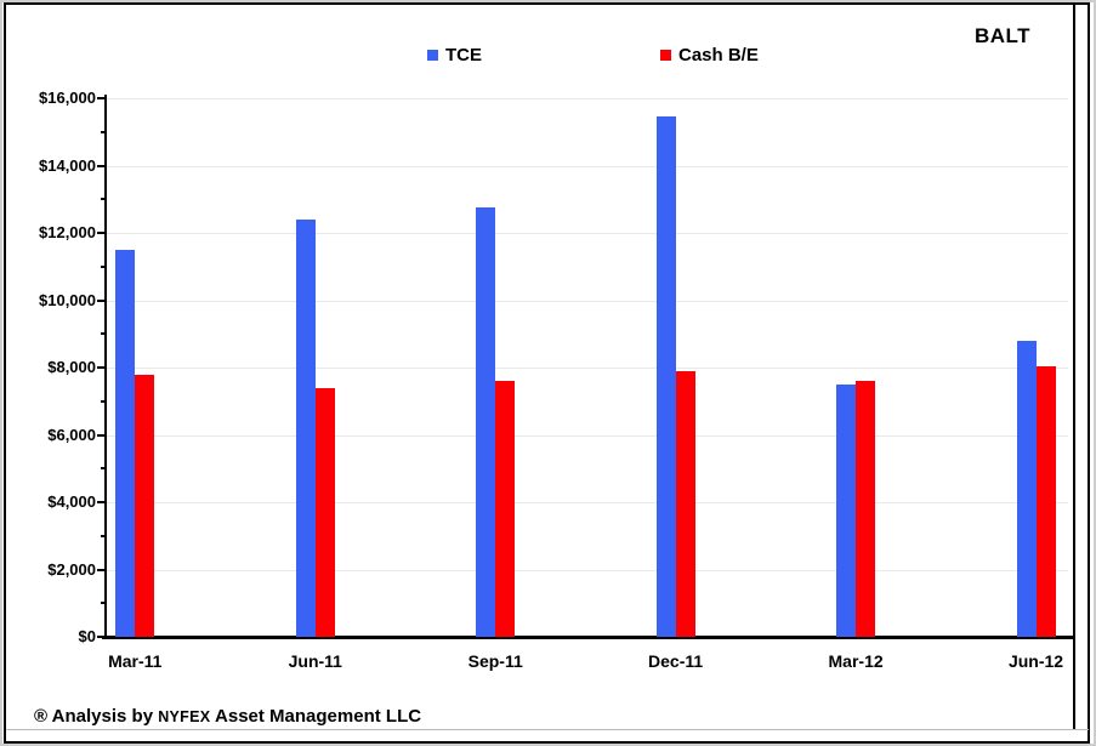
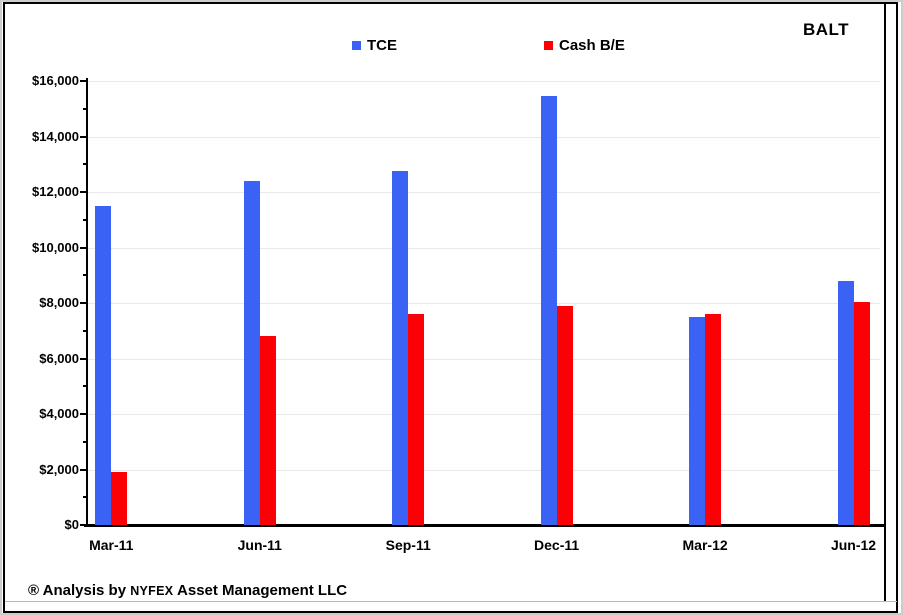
Cash B/E/Mar-11: $7800 -> $1900
Cash B/E/Jun-11: $7400 -> $6800
